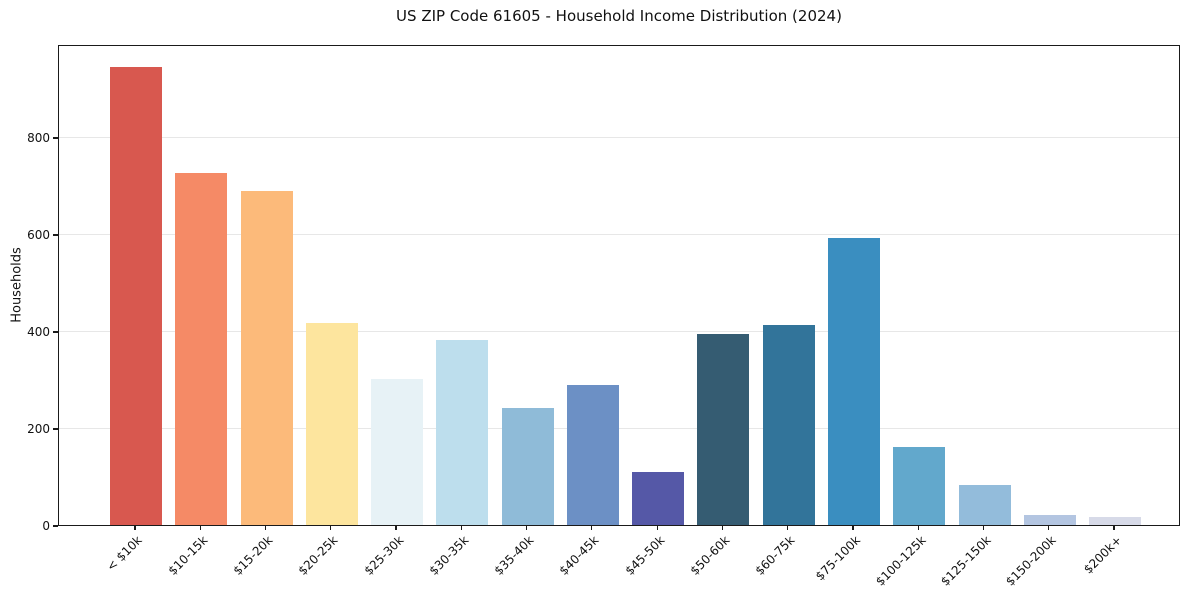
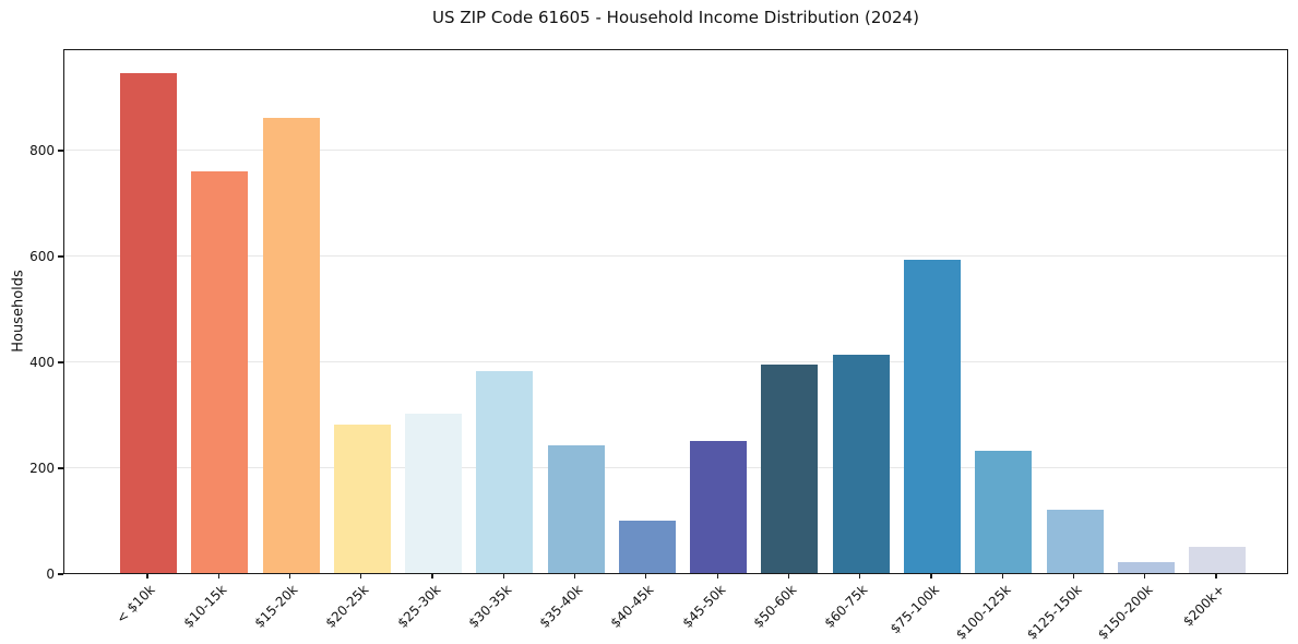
$10-15k: 730 -> 760
$15-20k: 690 -> 860
$20-25k: 420 -> 280
$40-45k: 290 -> 100
$45-50k: 110 -> 250
$100-125k: 160 -> 230
$125-150k: 80 -> 120
$200k+: 20 -> 50
